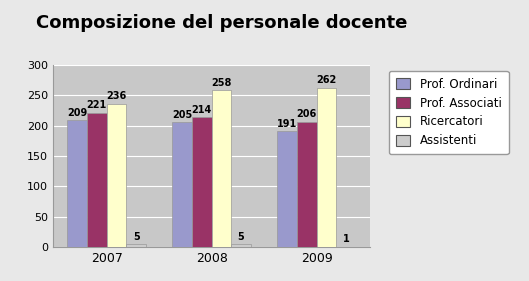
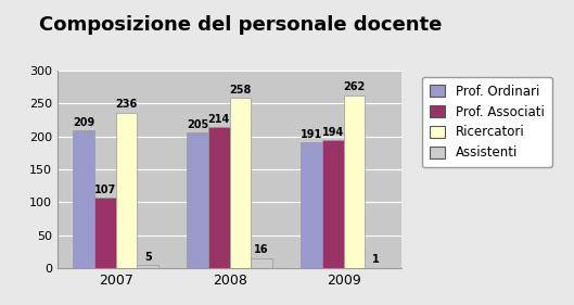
Prof. Associati/2007: 221 -> 107
Assistenti/2008: 5 -> 16
Prof. Associati/2009: 206 -> 194
